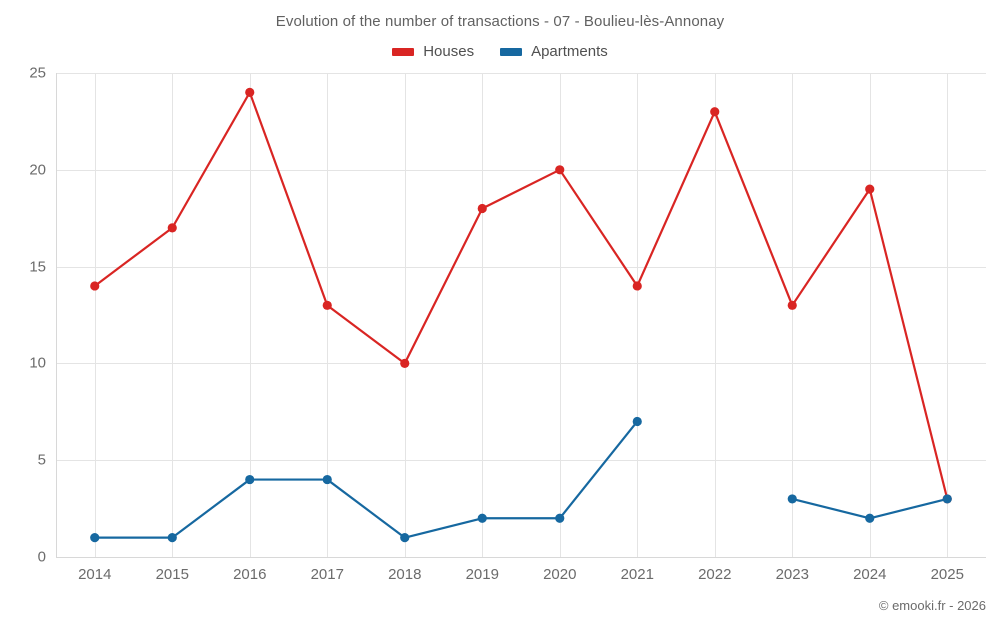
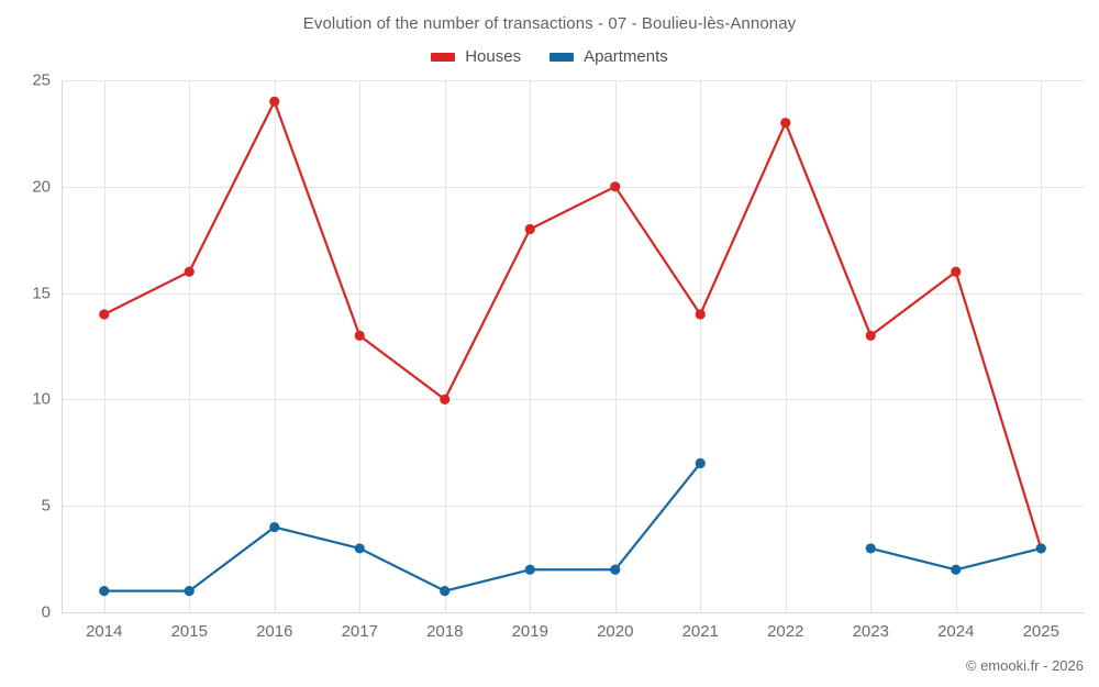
Houses/2015: 17 -> 16
Apartments/2017: 4 -> 3
Houses/2024: 19 -> 16
